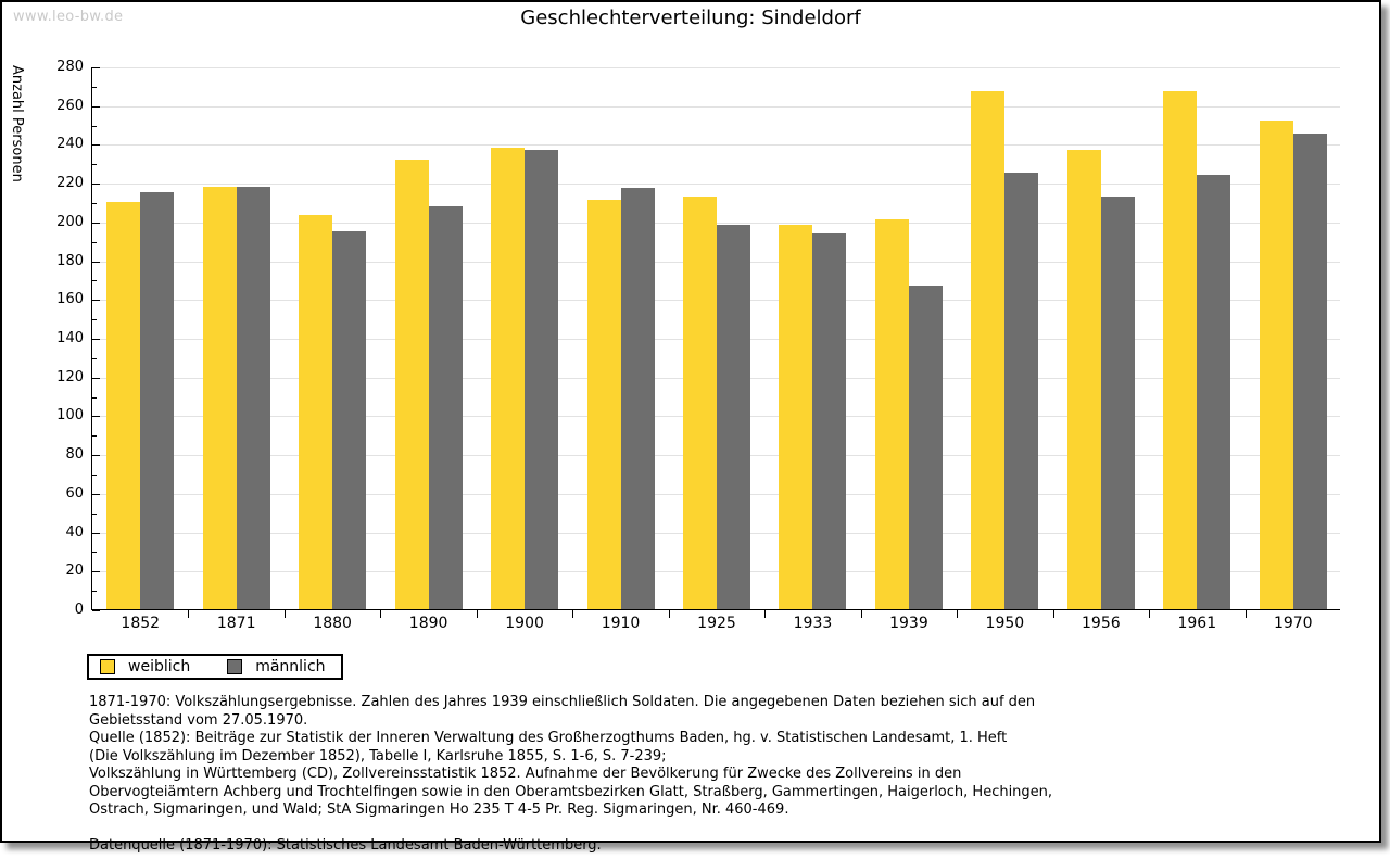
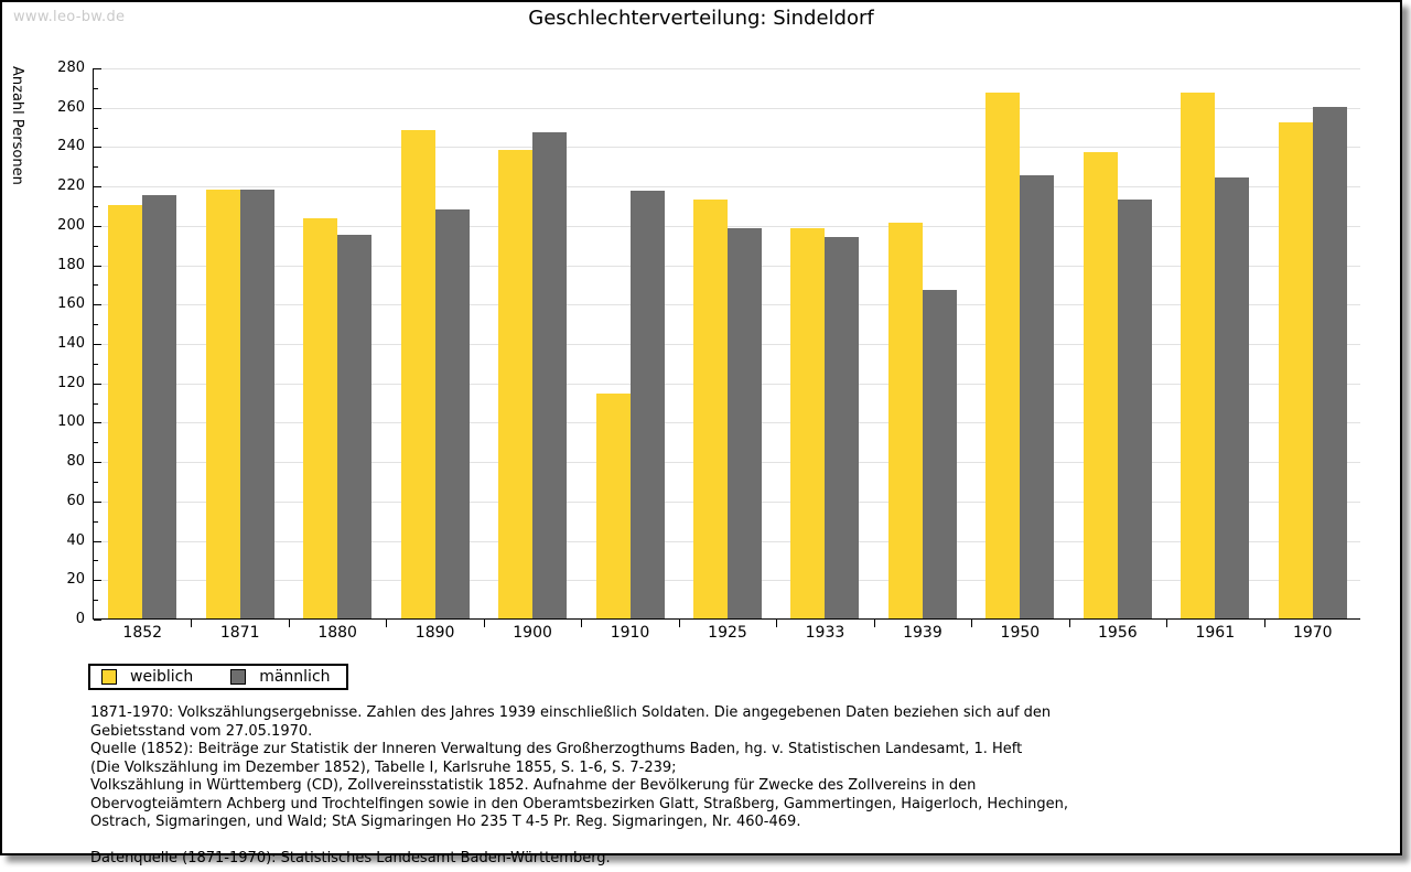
weiblich/1890: 232 -> 248
männlich/1900: 237 -> 247
weiblich/1910: 211 -> 114
männlich/1970: 245 -> 260
